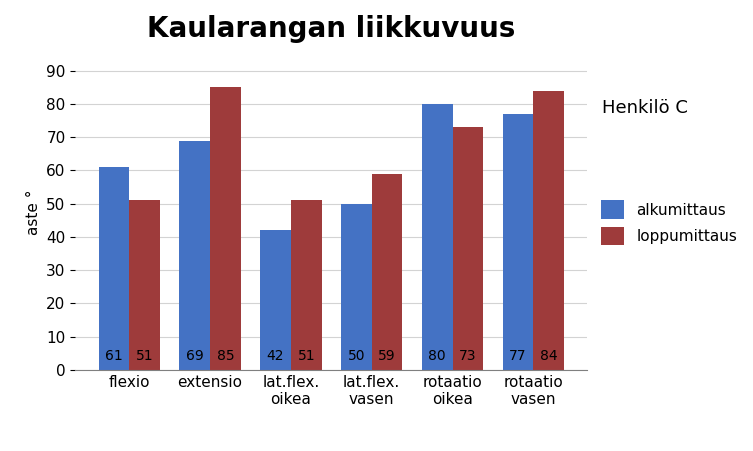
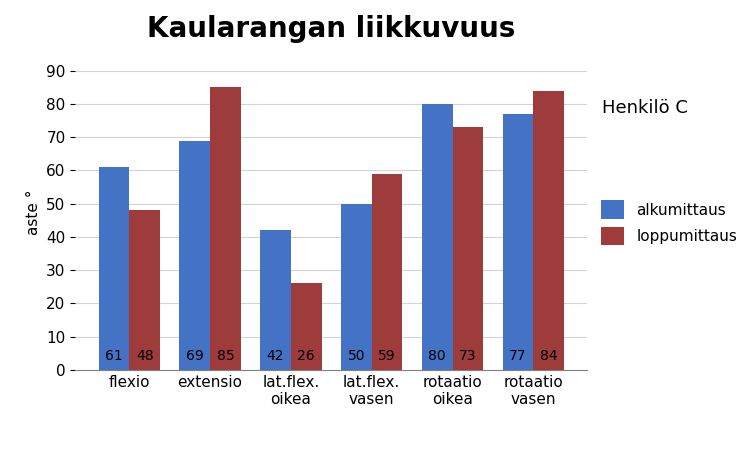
loppumittaus/flexio: 51 -> 48
loppumittaus/lat.flex. oikea: 51 -> 26
